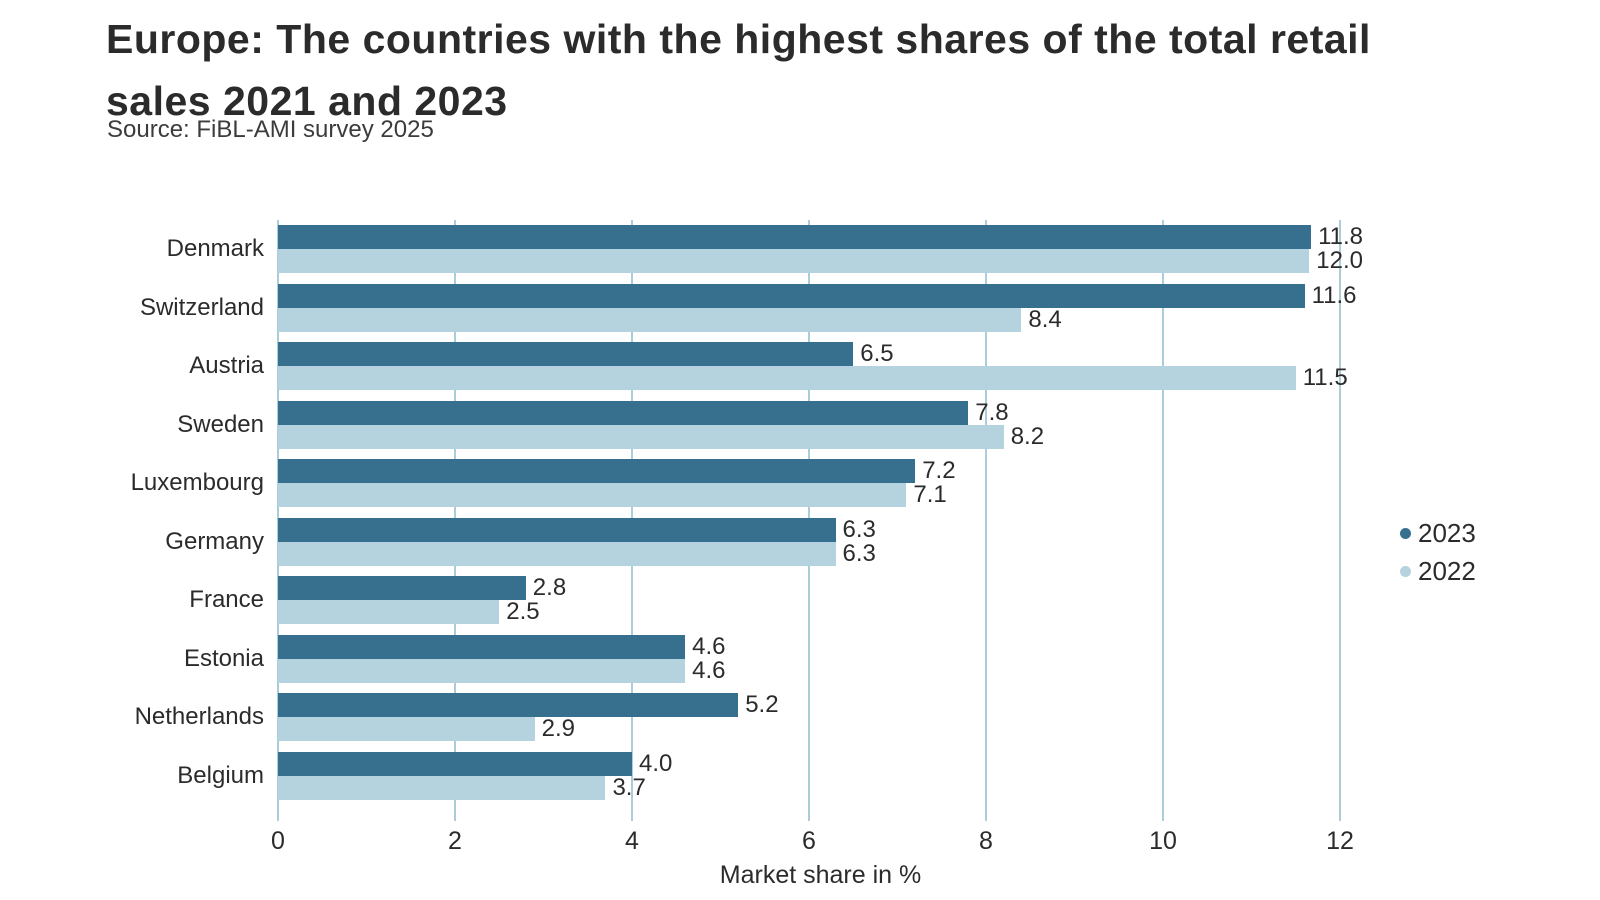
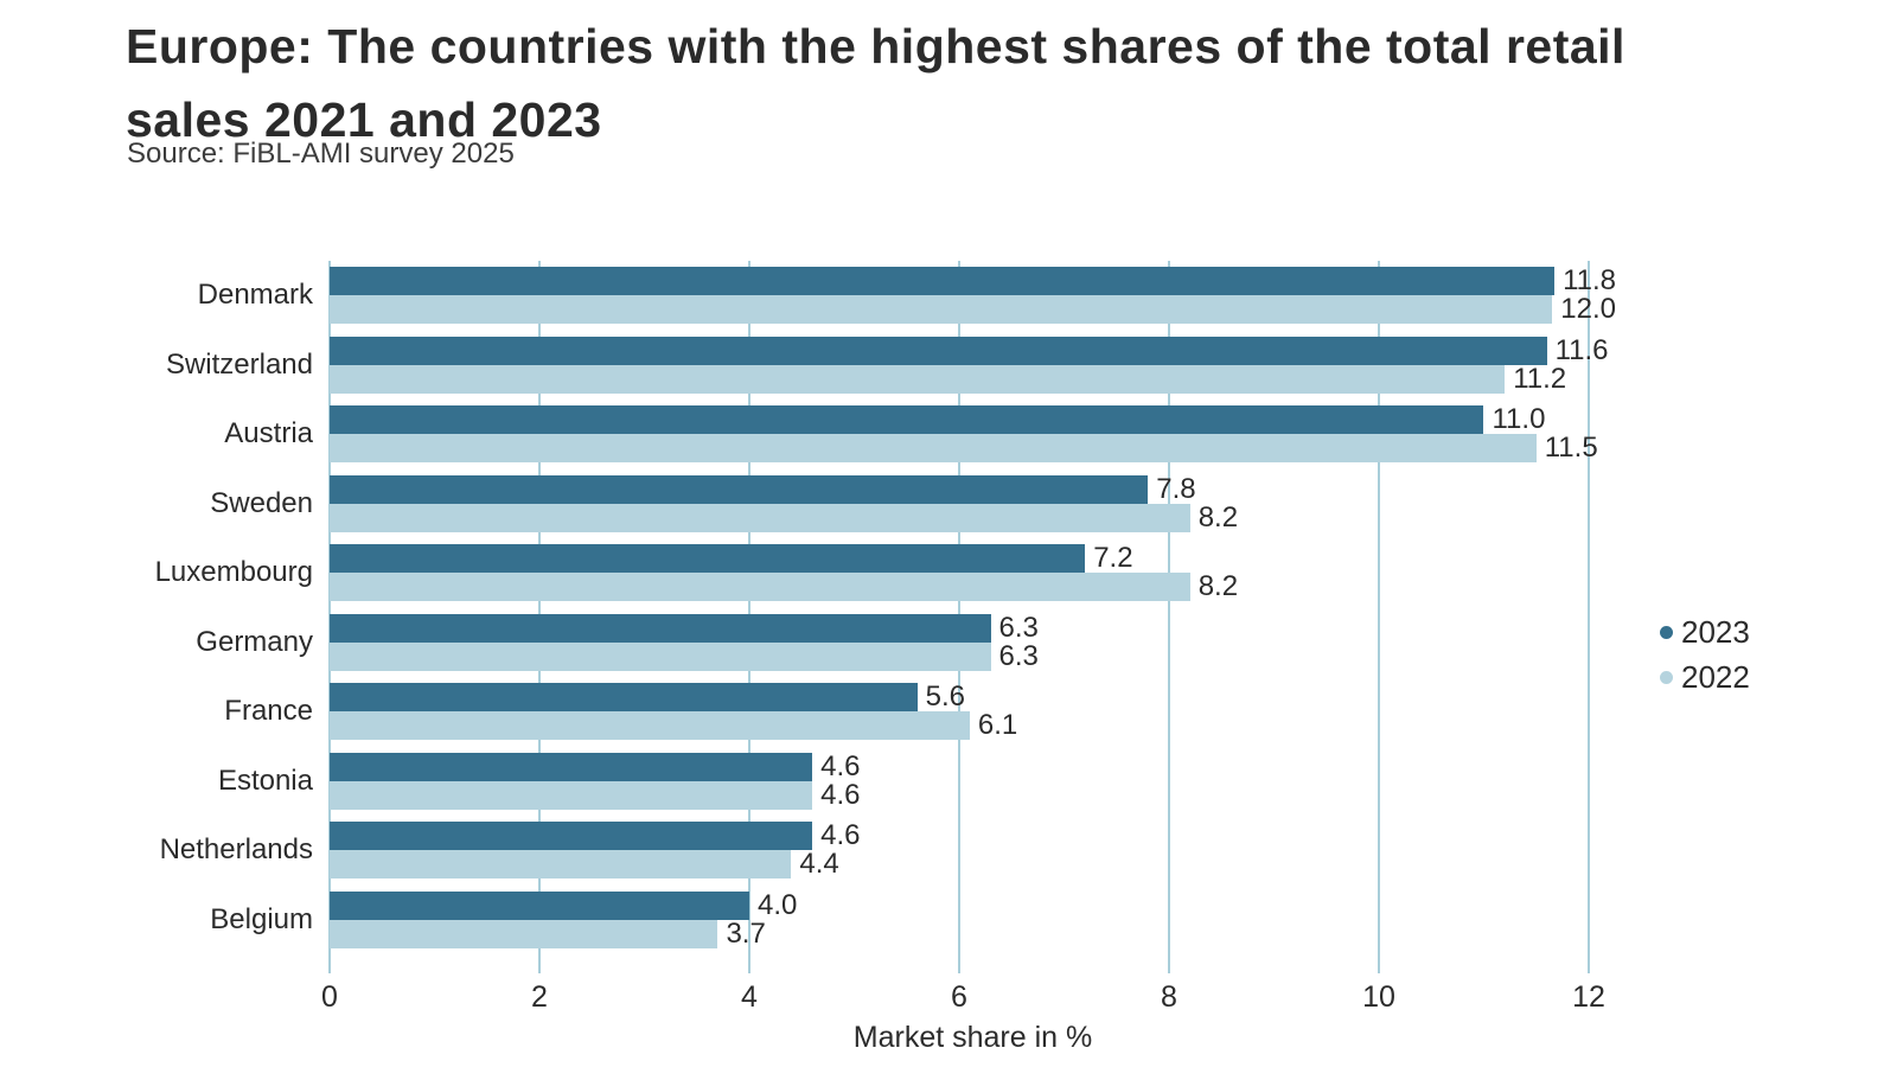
2022/Switzerland: 8.4 -> 11.2
2023/Austria: 6.5 -> 11.0
2022/Luxembourg: 7.1 -> 8.2
2023/France: 2.8 -> 5.6
2022/France: 2.5 -> 6.1
2023/Netherlands: 5.2 -> 4.6
2022/Netherlands: 2.9 -> 4.4
